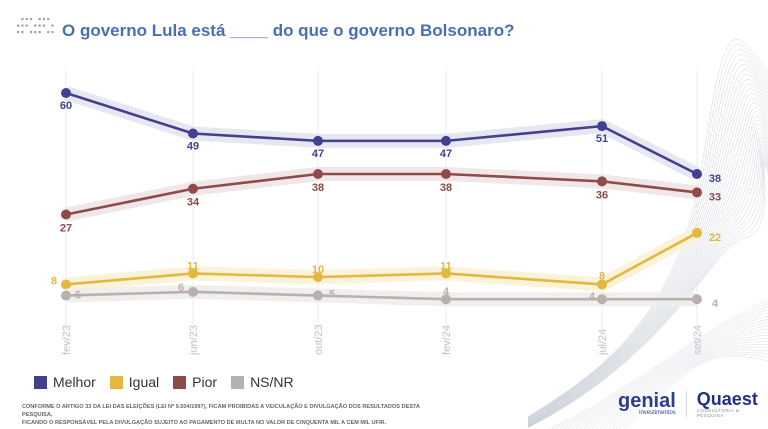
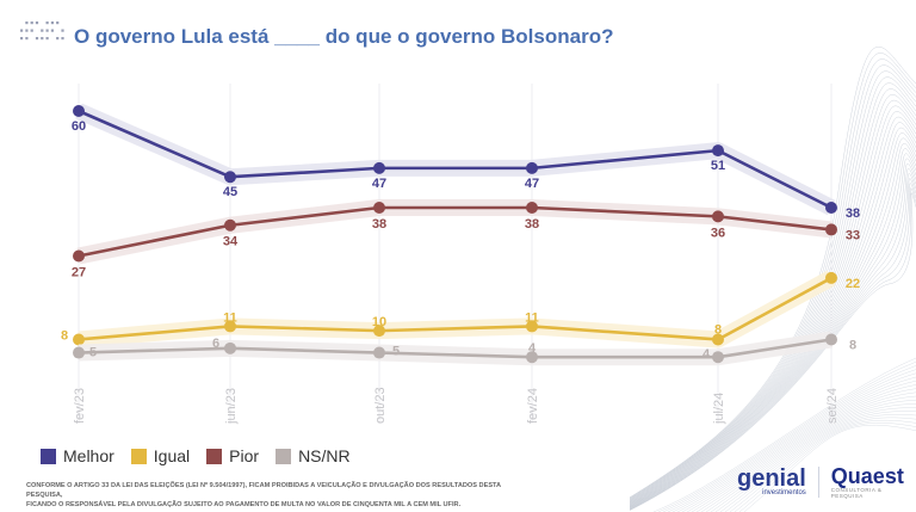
Melhor/jun/23: 49 -> 45
NS/NR/set/24: 4 -> 8
